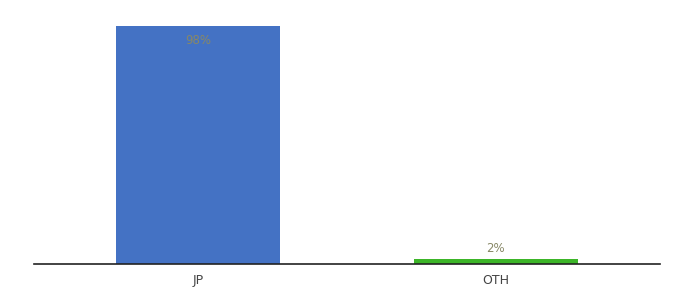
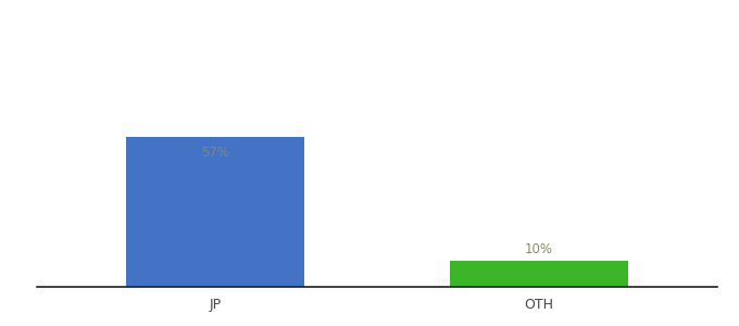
JP: 98% -> 57%
OTH: 2% -> 10%
